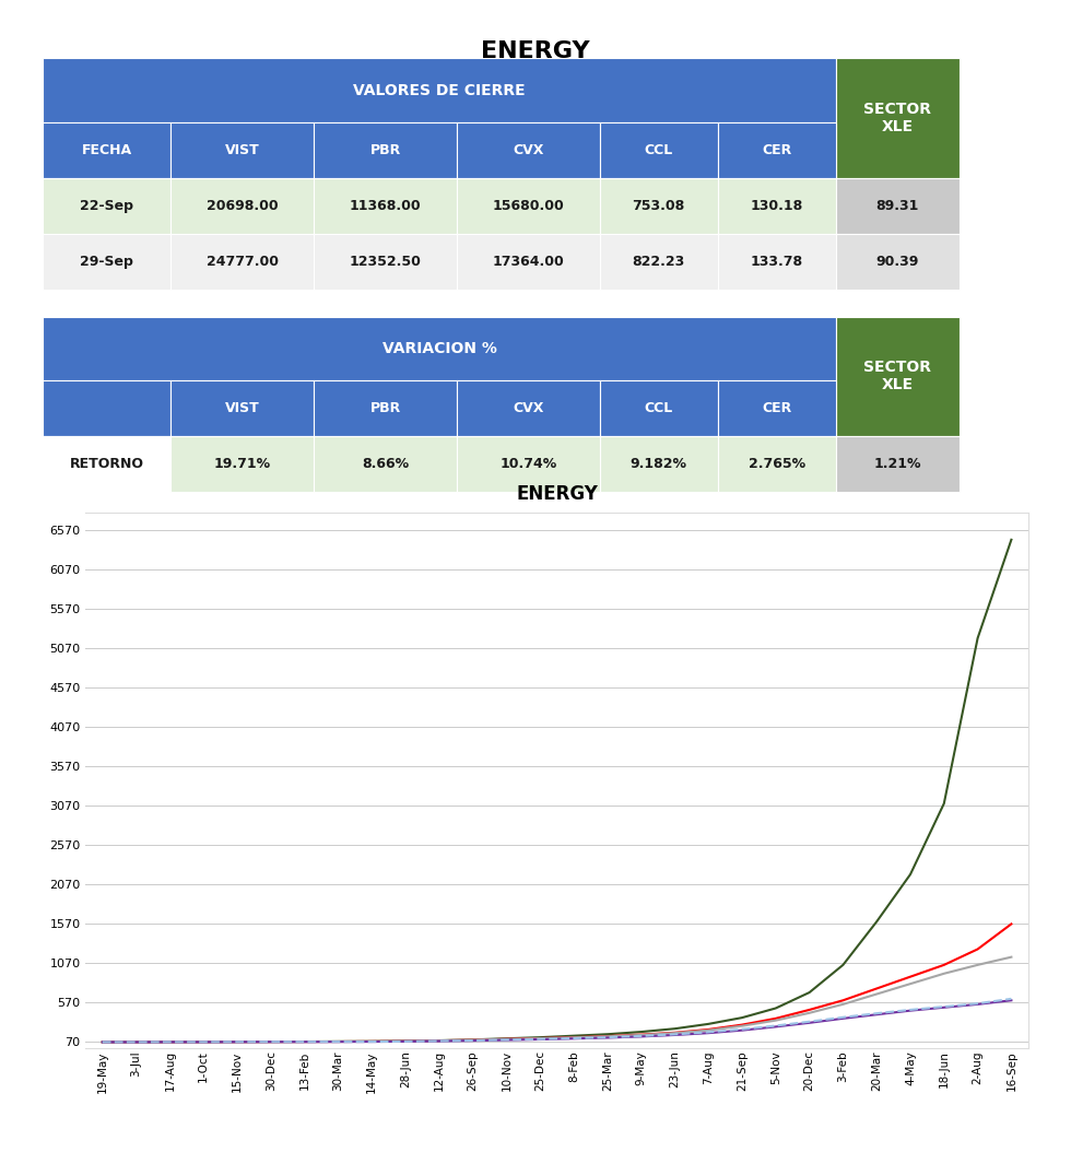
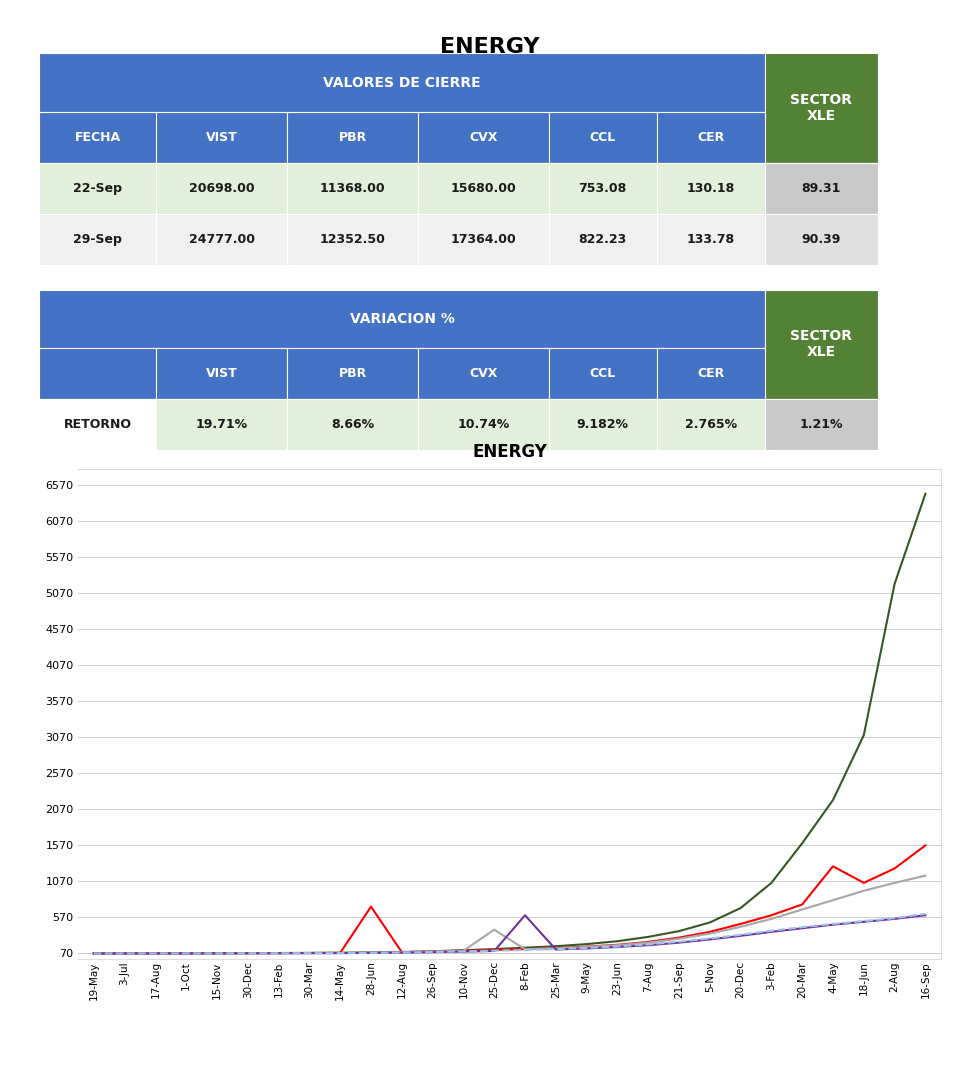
PBR/28-Jun: 80 -> 720
CVX/25-Dec: 120 -> 400
CCL/8-Feb: 110 -> 600
PBR/4-May: 900 -> 1280
